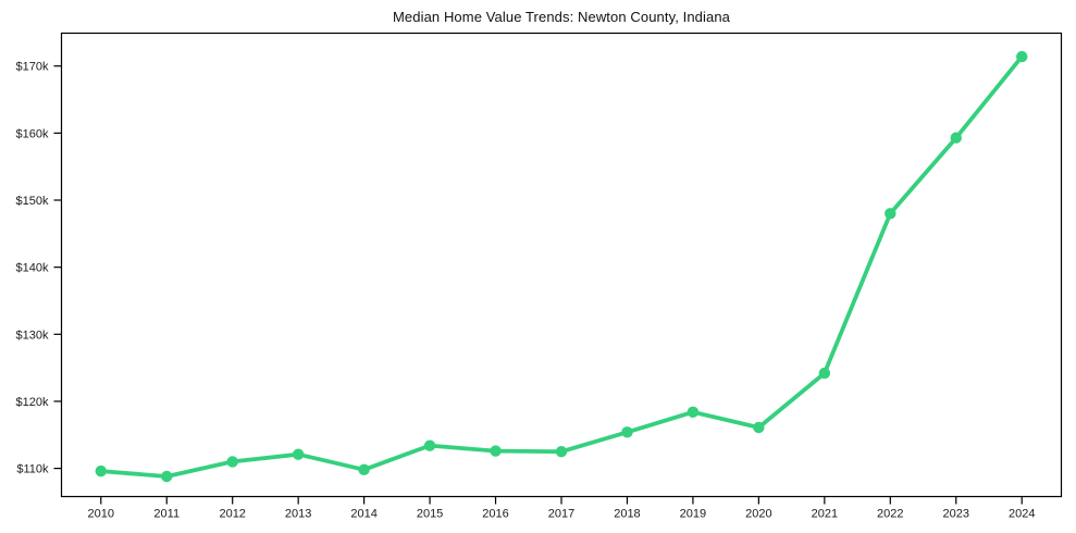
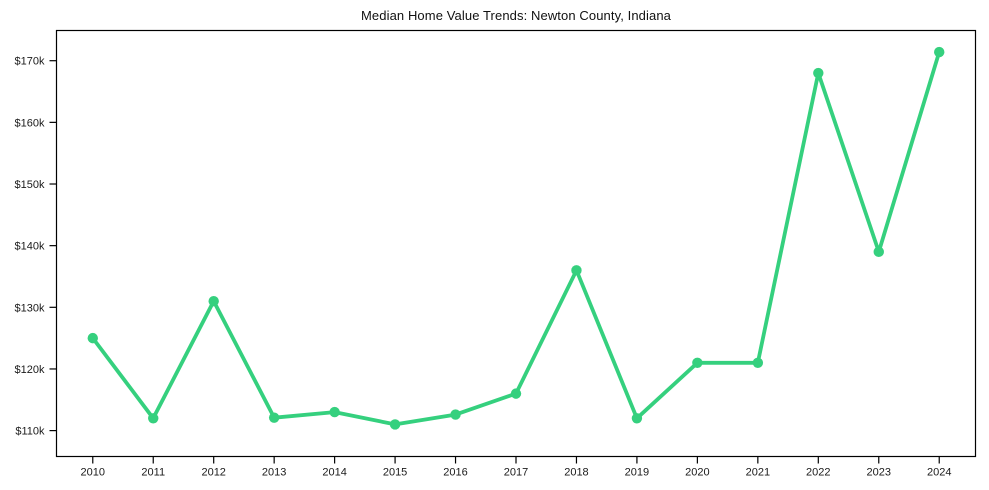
2010: $110k -> $125k
2011: $109k -> $112k
2012: $111k -> $131k
2014: $110k -> $113k
2015: $113k -> $111k
2017: $112k -> $116k
2018: $115k -> $136k
2019: $118k -> $112k
2020: $116k -> $121k
2021: $124k -> $121k
2022: $148k -> $168k
2023: $159k -> $139k
